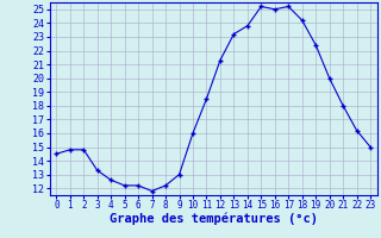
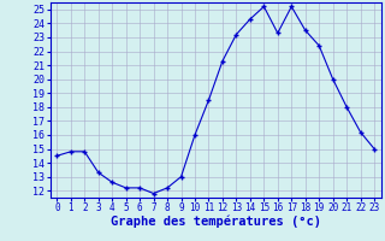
14: 23.8 -> 24.3
16: 25.0 -> 23.3
18: 24.2 -> 23.5
